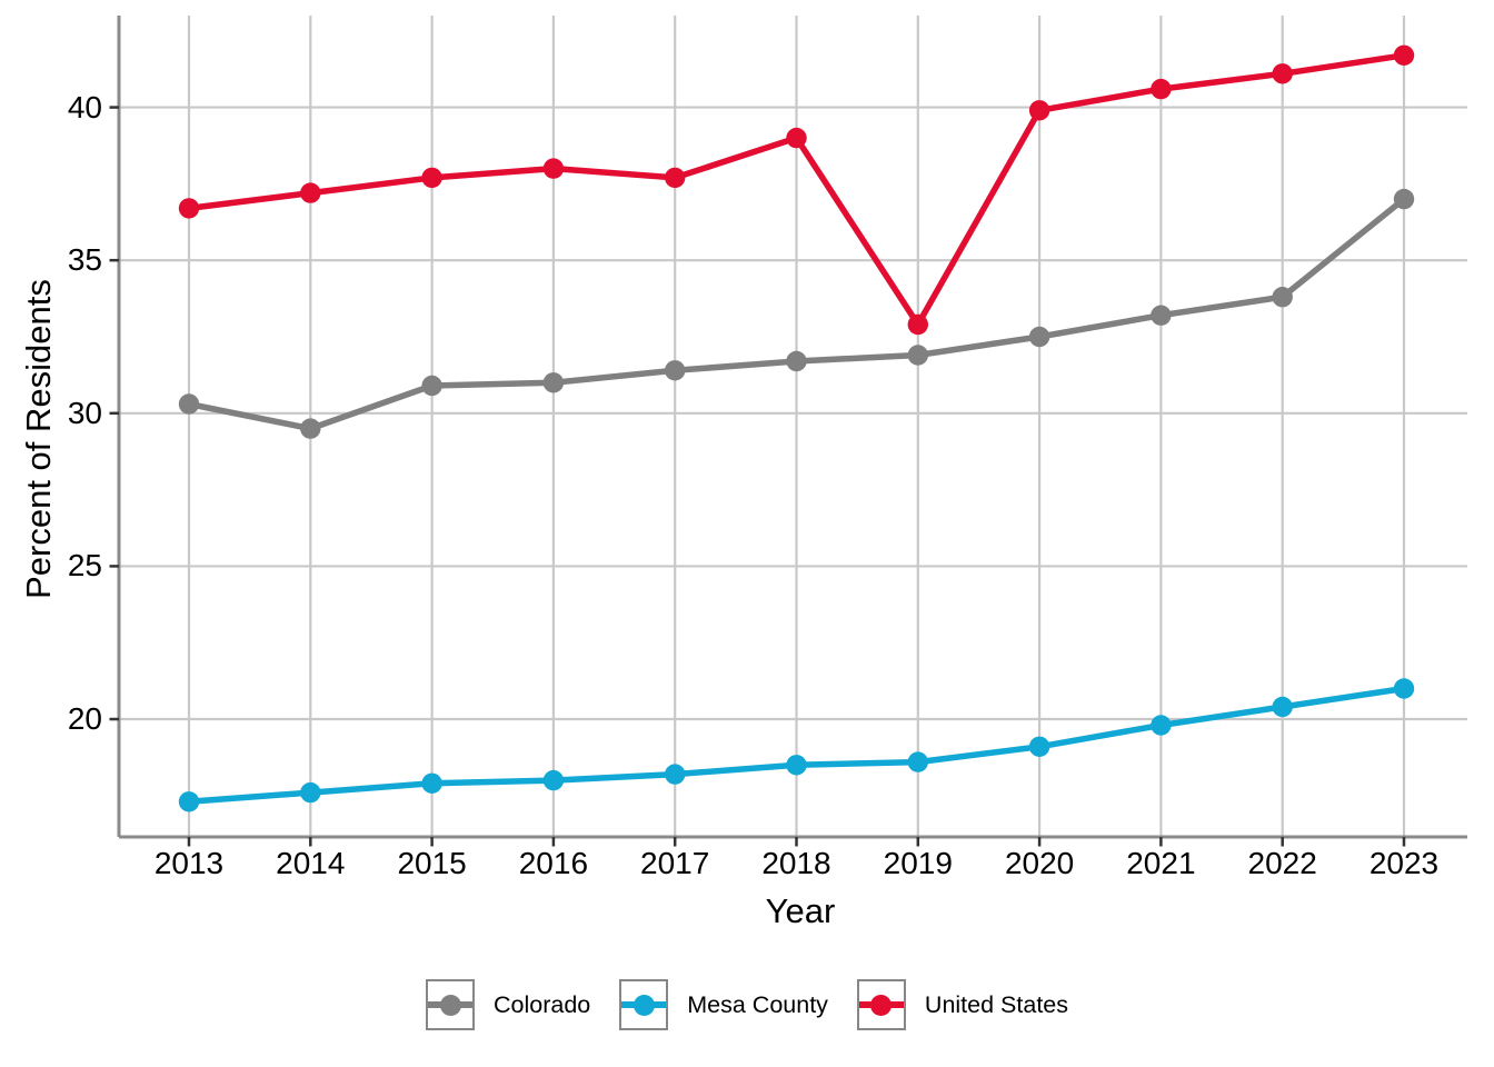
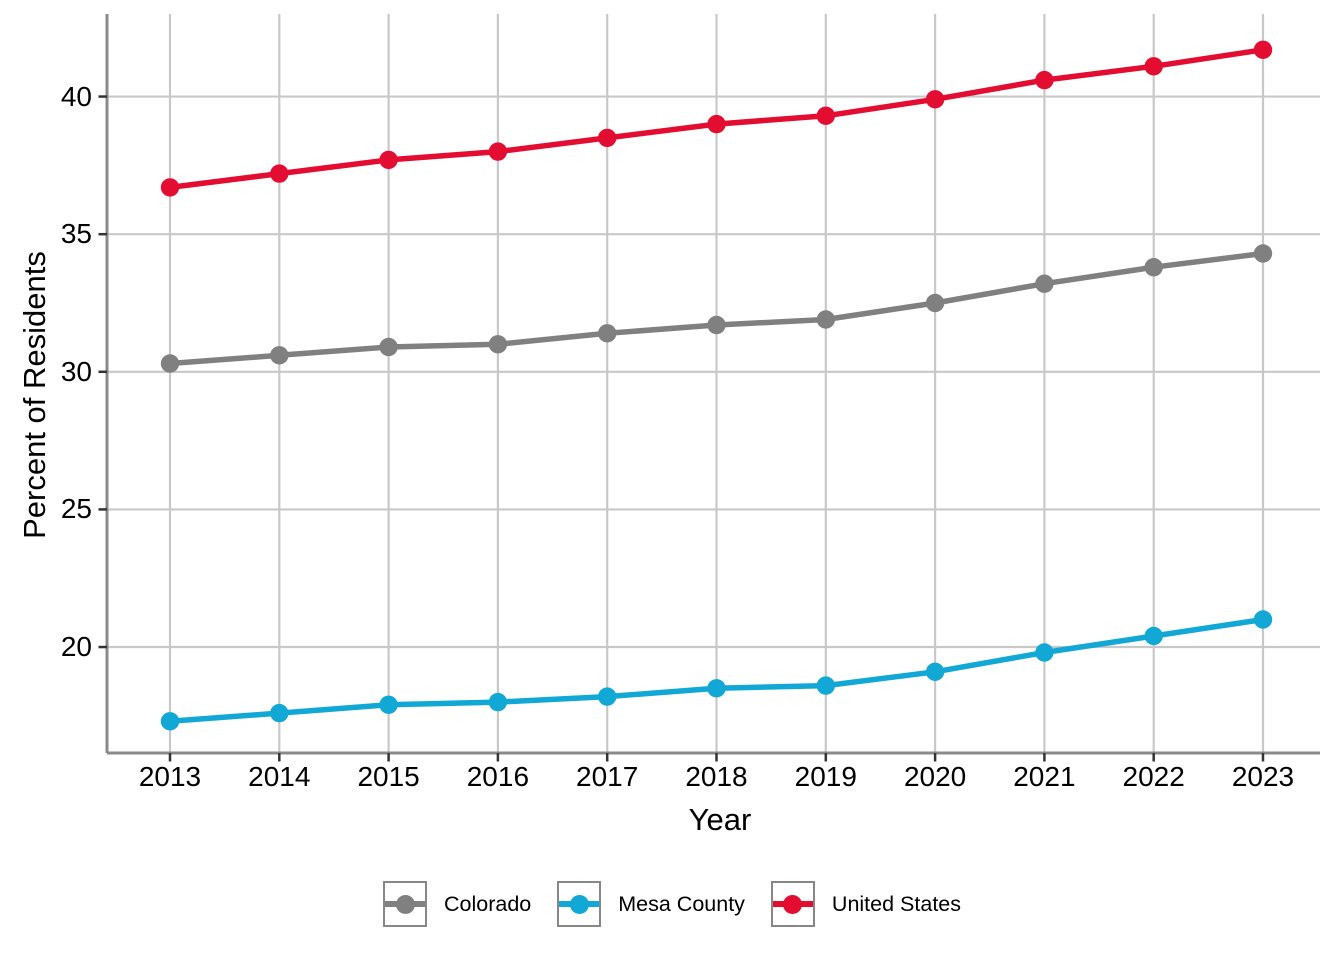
Colorado/2014: 29.5 -> 30.6
United States/2017: 37.7 -> 38.5
United States/2019: 32.9 -> 39.3
Colorado/2023: 37.0 -> 34.3
